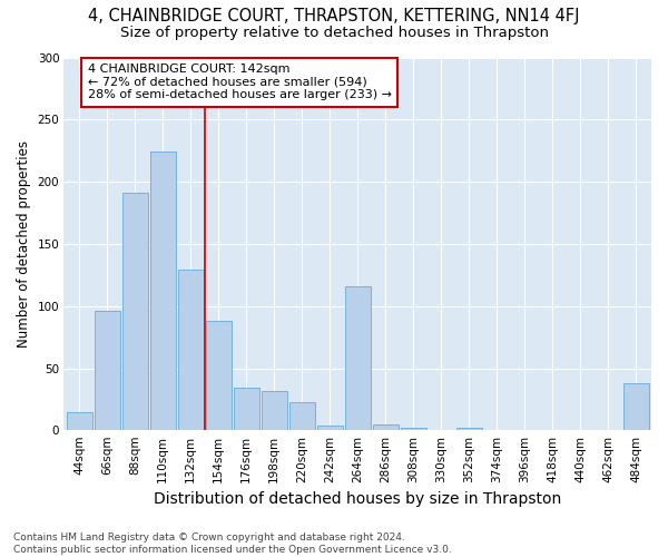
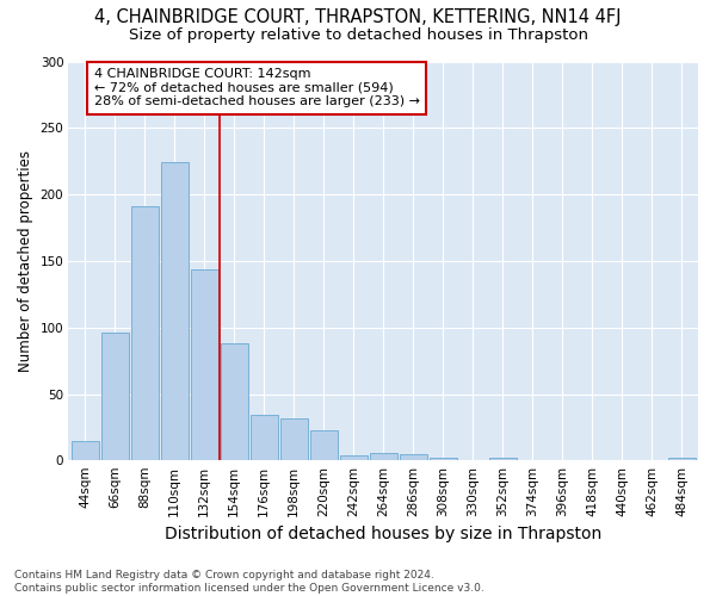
132sqm: 129 -> 144
264sqm: 116 -> 6
484sqm: 38 -> 2
